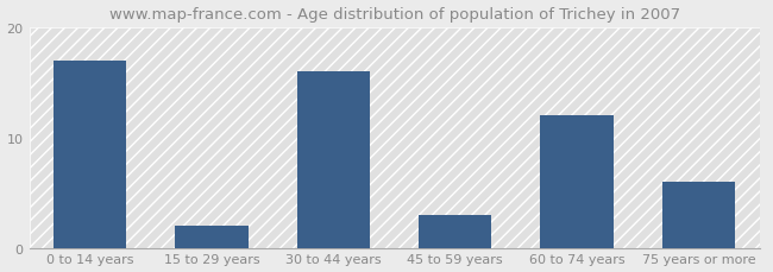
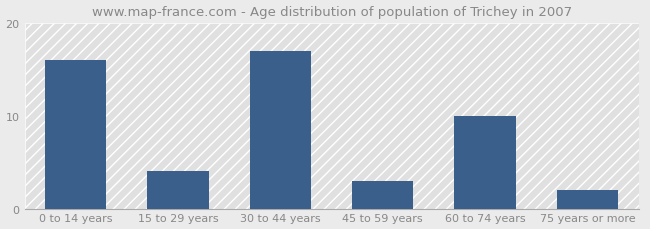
0 to 14 years: 17 -> 16
15 to 29 years: 2 -> 4
30 to 44 years: 16 -> 17
60 to 74 years: 12 -> 10
75 years or more: 6 -> 2
